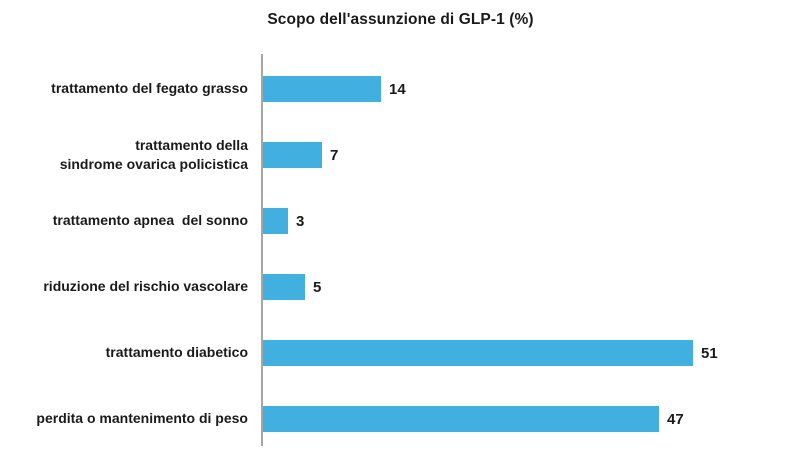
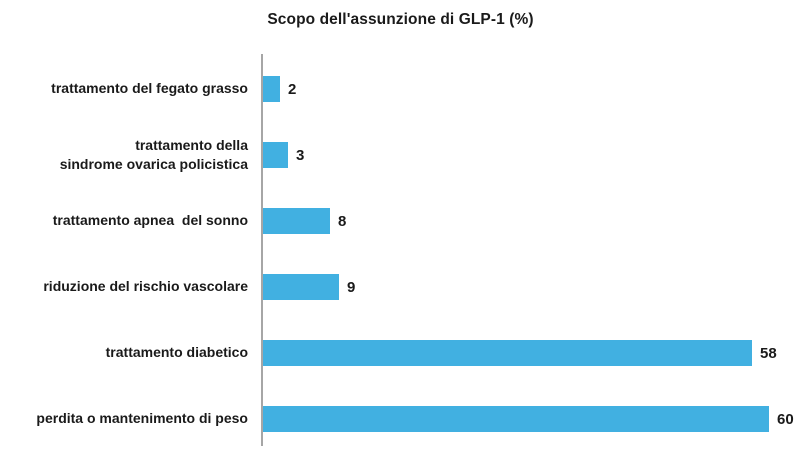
trattamento del fegato grasso: 14 -> 2
trattamento della sindrome ovarica policistica: 7 -> 3
trattamento apnea del sonno: 3 -> 8
riduzione del rischio vascolare: 5 -> 9
trattamento diabetico: 51 -> 58
perdita o mantenimento di peso: 47 -> 60
